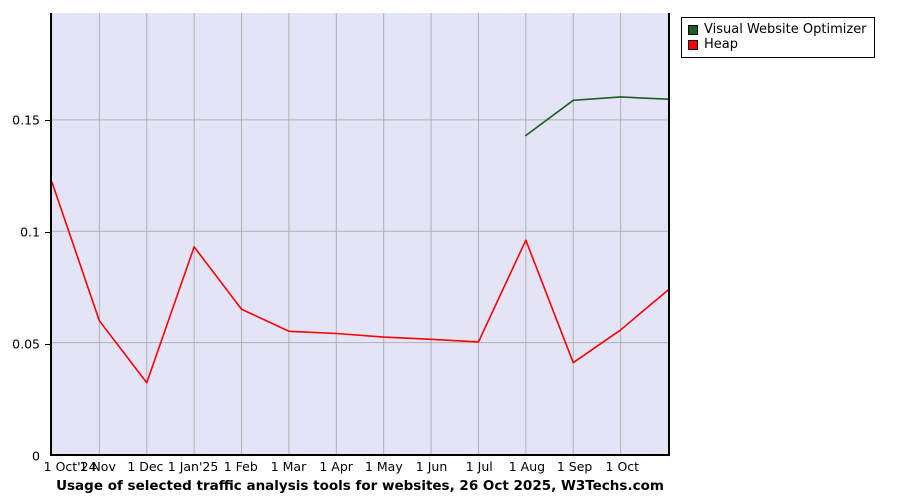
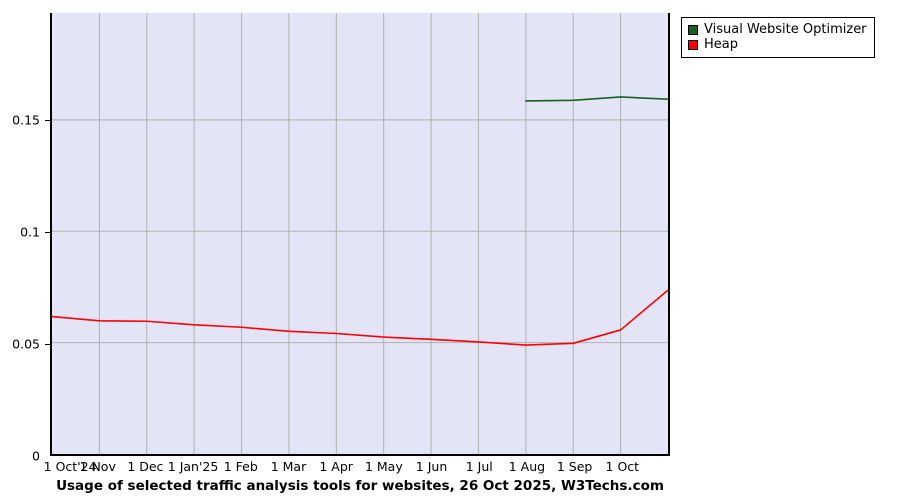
Heap/1 Oct'24: 0.122 -> 0.062
Heap/1 Dec: 0.032 -> 0.060
Heap/1 Jan'25: 0.093 -> 0.058
Heap/1 Feb: 0.065 -> 0.057
Visual Website Optimizer/1 Aug: 0.143 -> 0.159
Heap/1 Aug: 0.096 -> 0.049
Heap/1 Sep: 0.041 -> 0.050
